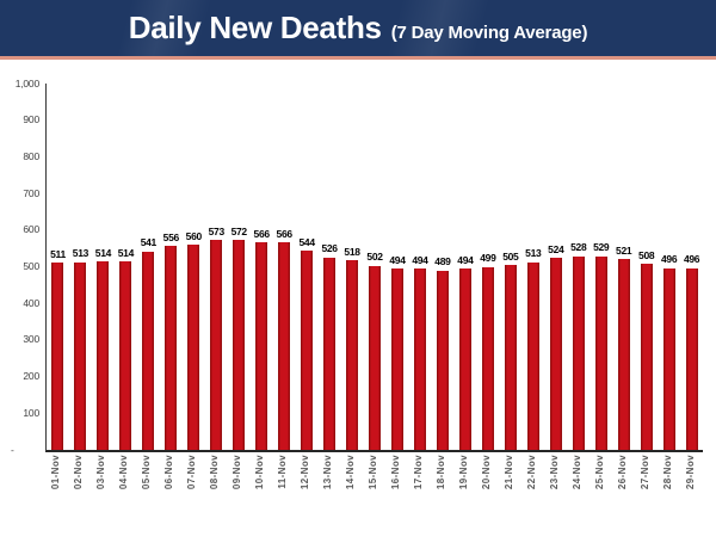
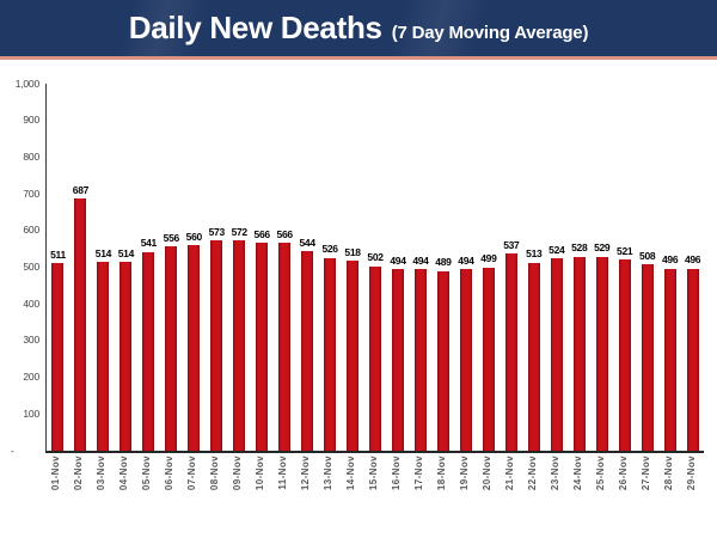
02-Nov: 513 -> 687
21-Nov: 505 -> 537
